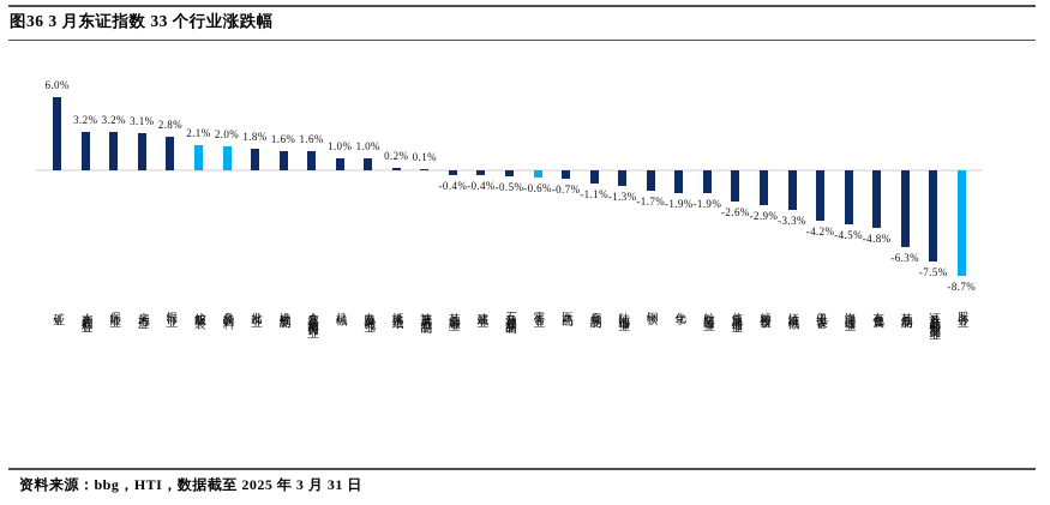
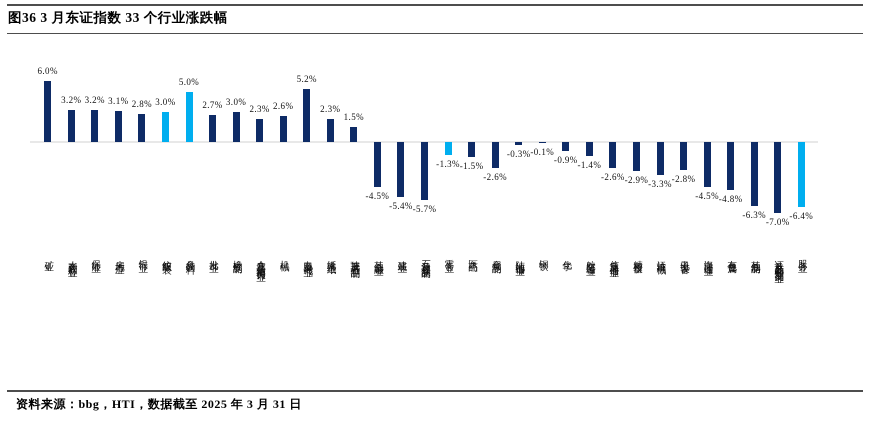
纺织服装: 2.1% -> 3.0%
食品饮料: 2.0% -> 5.0%
批发业: 1.8% -> 2.7%
橡胶制品: 1.6% -> 3.0%
仓库及运输相关行业: 1.6% -> 2.3%
机械: 1.0% -> 2.6%
电力及燃气业: 1.0% -> 5.2%
纸浆造纸: 0.2% -> 2.3%
玻璃及土石制品: 0.1% -> 1.5%
其他金融业: -0.4% -> -4.5%
建筑业: -0.4% -> -5.4%
石油及煤炭制品: -0.5% -> -5.7%
零售业: -0.6% -> -1.3%
医药品: -0.7% -> -1.5%
金属制品: -1.1% -> -2.6%
陆地运输业: -1.3% -> -0.3%
钢铁: -1.7% -> -0.1%
化学: -1.9% -> -0.9%
航空运输业: -1.9% -> -1.4%
电子设备: -4.2% -> -2.8%
证券及商品期货交易业: -7.5% -> -7.0%
服务业: -8.7% -> -6.4%
